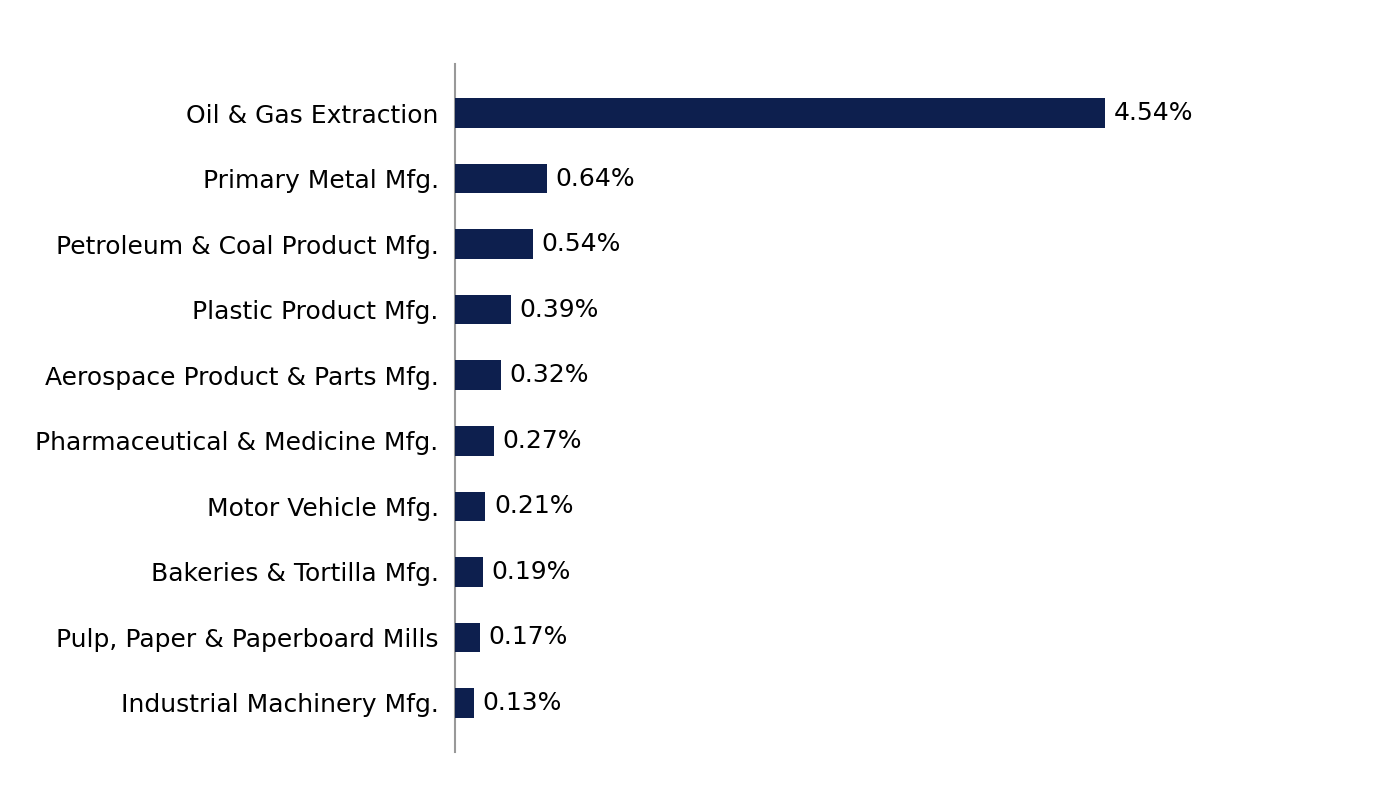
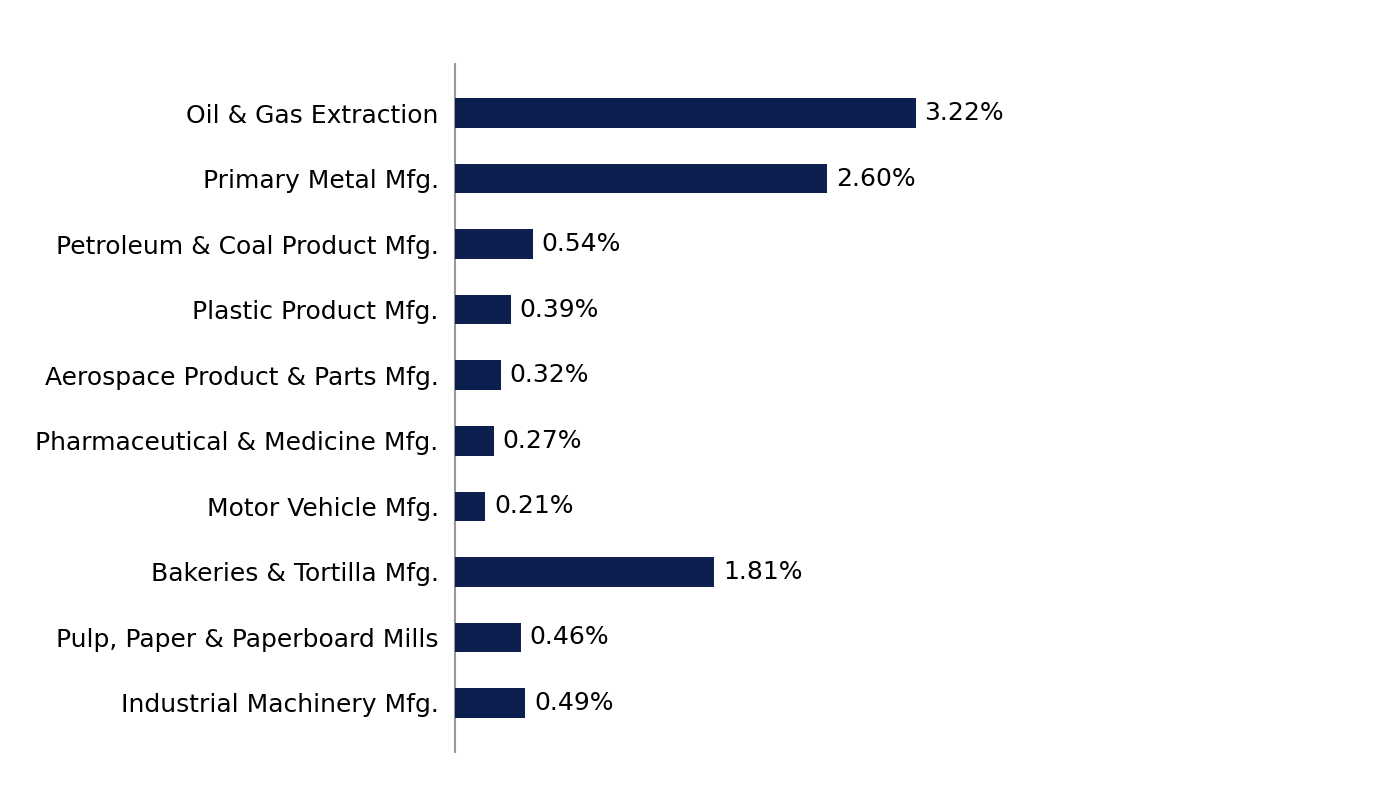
Oil & Gas Extraction: 4.54% -> 3.22%
Primary Metal Mfg.: 0.64% -> 2.60%
Bakeries & Tortilla Mfg.: 0.19% -> 1.81%
Pulp, Paper & Paperboard Mills: 0.17% -> 0.46%
Industrial Machinery Mfg.: 0.13% -> 0.49%
